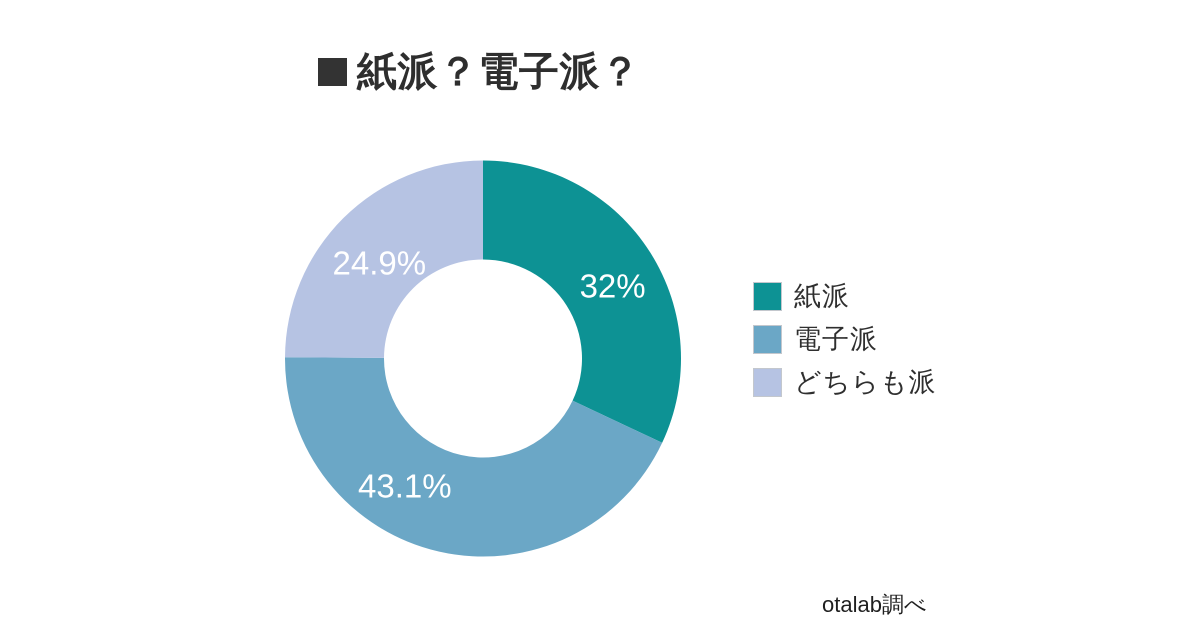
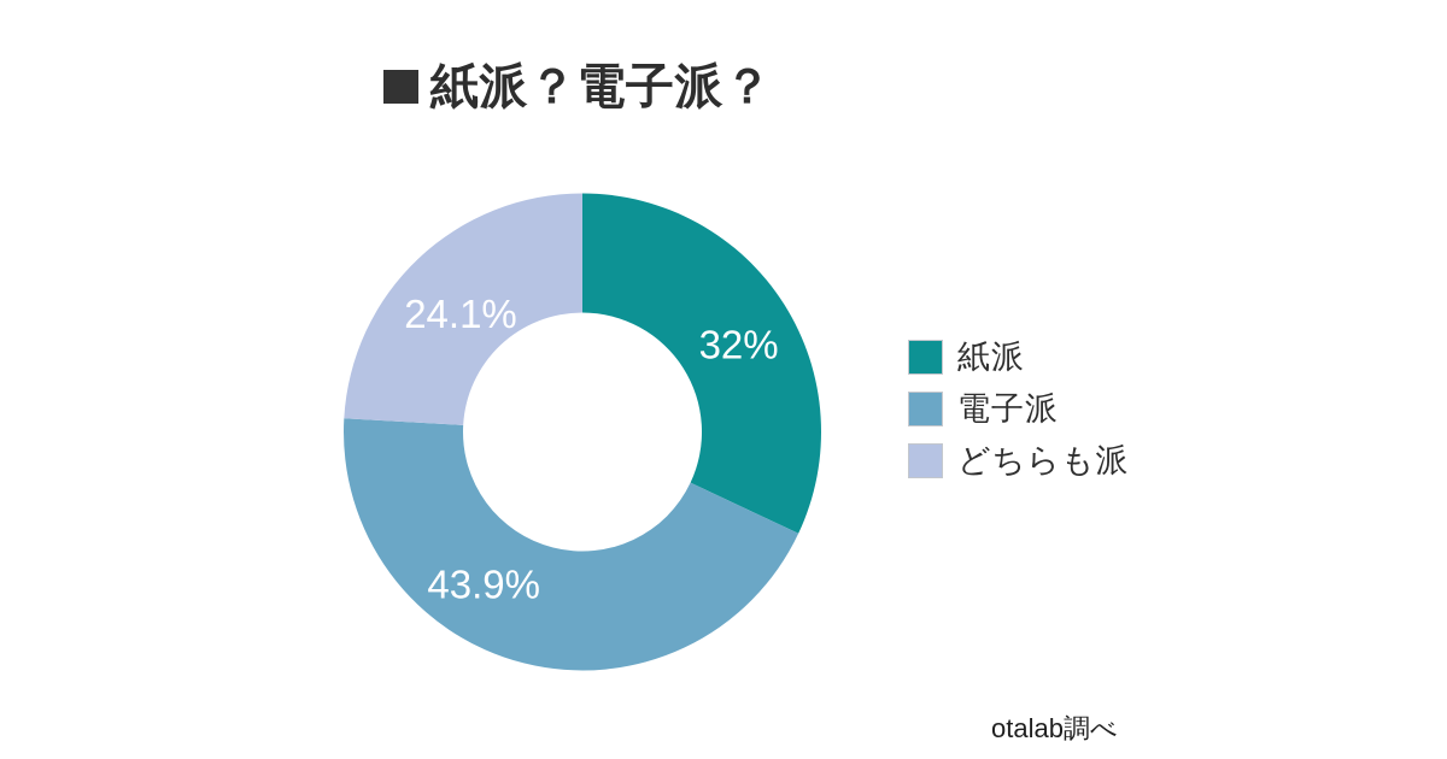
電子派: 43.1% -> 43.9%
どちらも派: 24.9% -> 24.1%
